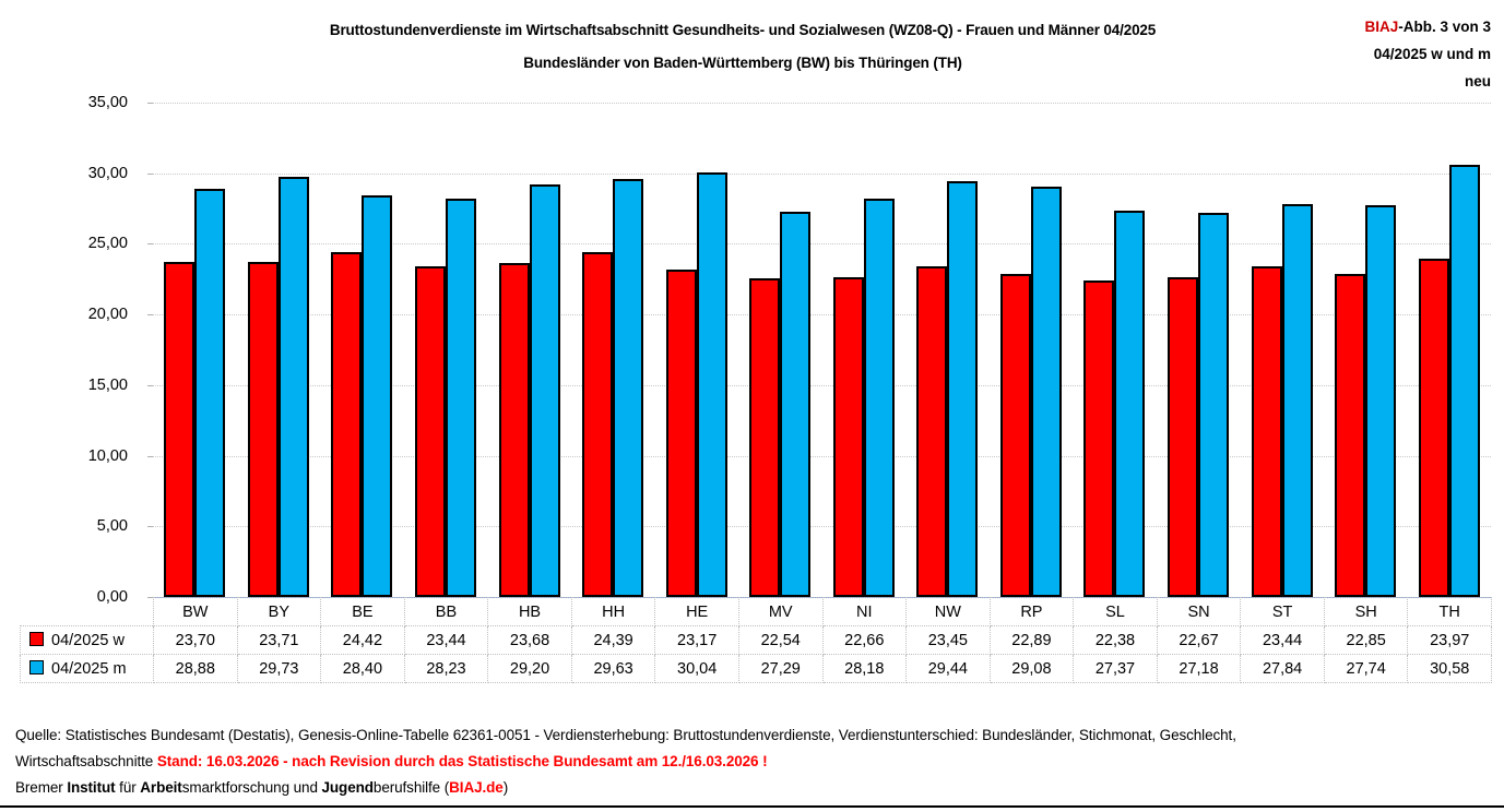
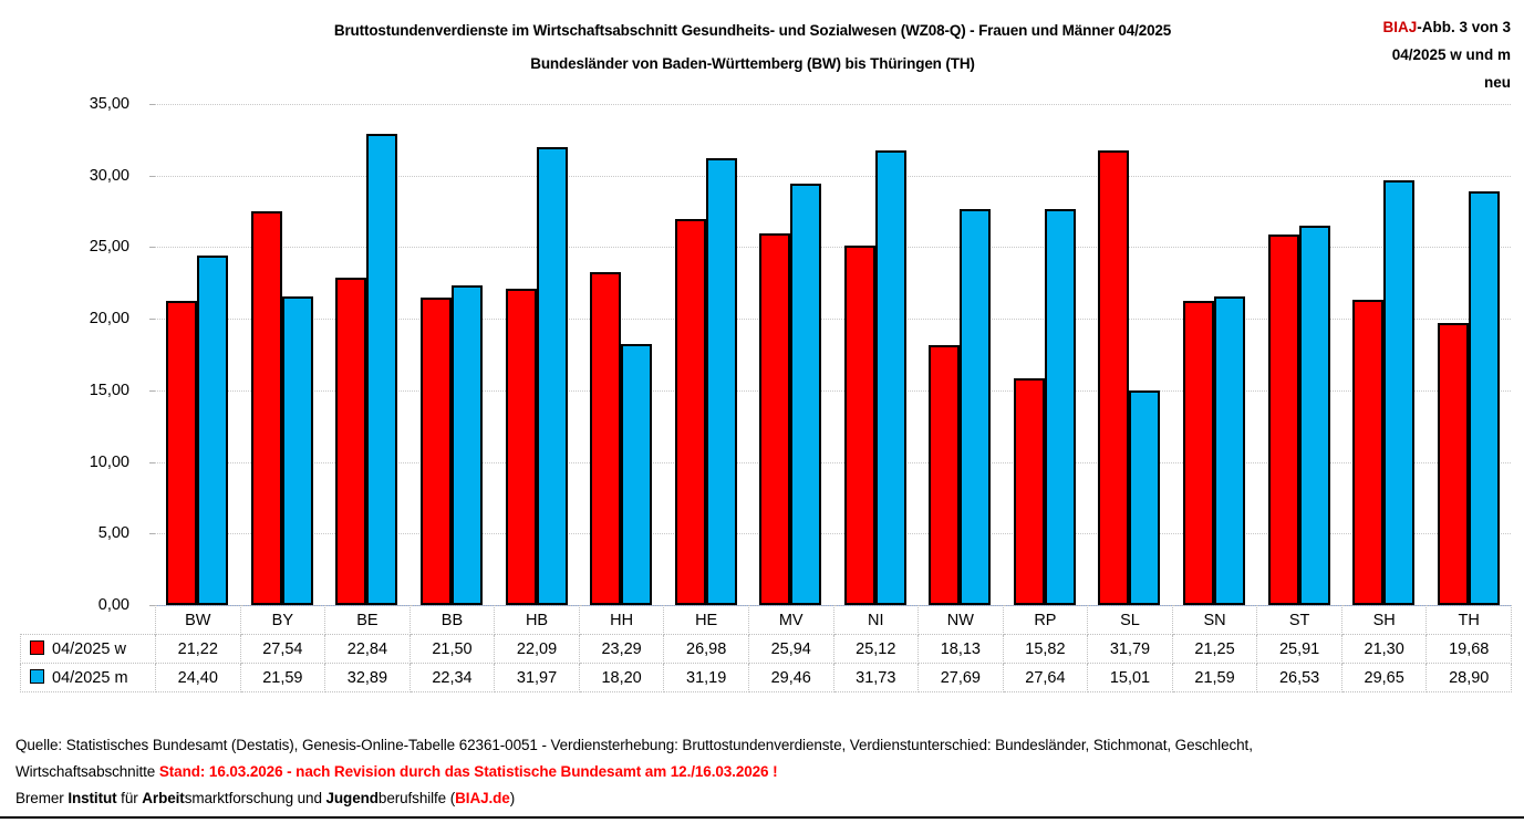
04/2025 w/BW: 23,70 -> 21,22
04/2025 m/BW: 28,88 -> 24,40
04/2025 w/BY: 23,71 -> 27,54
04/2025 m/BY: 29,73 -> 21,59
04/2025 w/BE: 24,42 -> 22,84
04/2025 m/BE: 28,40 -> 32,89
04/2025 w/BB: 23,44 -> 21,50
04/2025 m/BB: 28,23 -> 22,34
04/2025 w/HB: 23,68 -> 22,09
04/2025 m/HB: 29,20 -> 31,97
04/2025 w/HH: 24,39 -> 23,29
04/2025 m/HH: 29,63 -> 18,20
04/2025 w/HE: 23,17 -> 26,98
04/2025 m/HE: 30,04 -> 31,19
04/2025 w/MV: 22,54 -> 25,94
04/2025 m/MV: 27,29 -> 29,46
04/2025 w/NI: 22,66 -> 25,12
04/2025 m/NI: 28,18 -> 31,73
04/2025 w/NW: 23,45 -> 18,13
04/2025 m/NW: 29,44 -> 27,69
04/2025 w/RP: 22,89 -> 15,82
04/2025 m/RP: 29,08 -> 27,64
04/2025 w/SL: 22,38 -> 31,79
04/2025 m/SL: 27,37 -> 15,01
04/2025 w/SN: 22,67 -> 21,25
04/2025 m/SN: 27,18 -> 21,59
04/2025 w/ST: 23,44 -> 25,91
04/2025 m/ST: 27,84 -> 26,53
04/2025 w/SH: 22,85 -> 21,30
04/2025 m/SH: 27,74 -> 29,65
04/2025 w/TH: 23,97 -> 19,68
04/2025 m/TH: 30,58 -> 28,90
